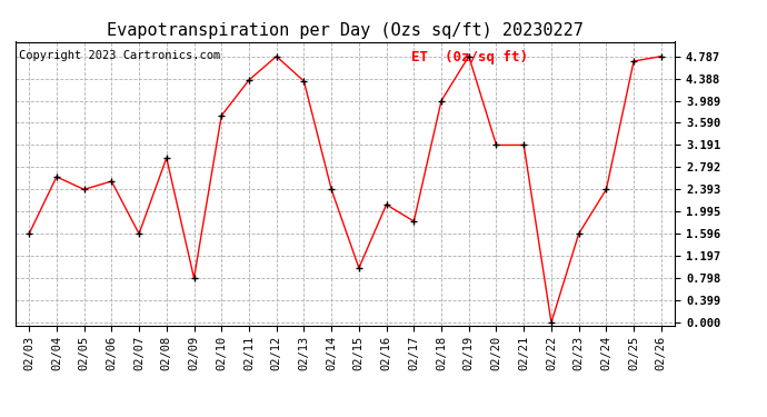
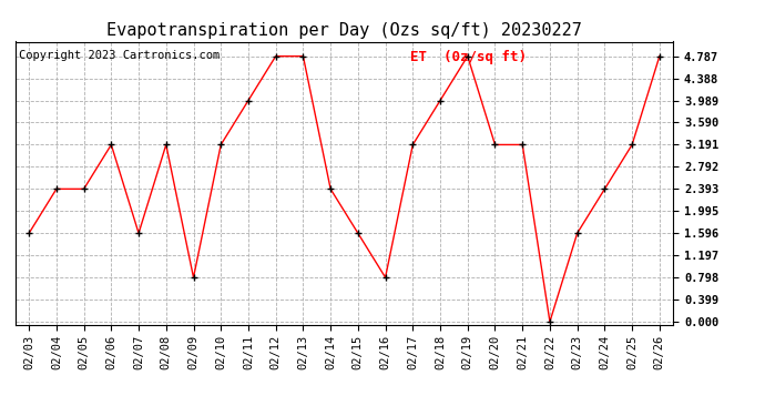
02/04: 2.62 -> 2.39
02/06: 2.54 -> 3.19
02/08: 2.96 -> 3.19
02/10: 3.72 -> 3.19
02/11: 4.36 -> 3.99
02/13: 4.34 -> 4.79
02/15: 0.98 -> 1.60
02/16: 2.12 -> 0.80
02/17: 1.82 -> 3.19
02/25: 4.70 -> 3.19
